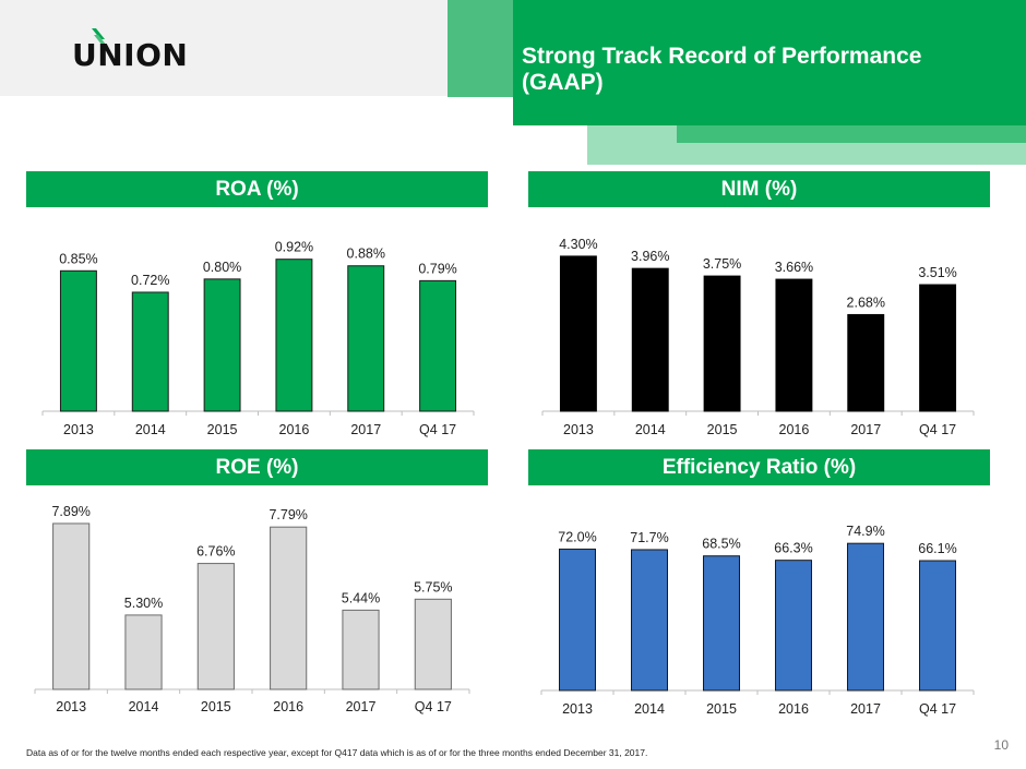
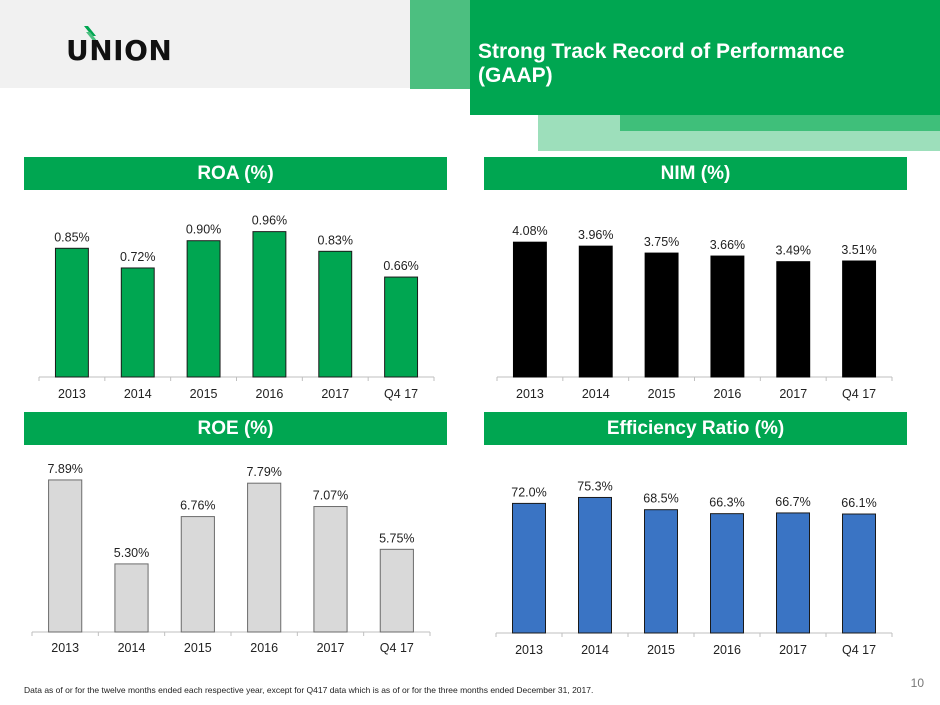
ROA (%)/2015: 0.80% -> 0.90%
ROA (%)/2016: 0.92% -> 0.96%
ROA (%)/2017: 0.88% -> 0.83%
ROA (%)/Q4 17: 0.79% -> 0.66%
NIM (%)/2013: 4.30% -> 4.08%
NIM (%)/2017: 2.68% -> 3.49%
ROE (%)/2017: 5.44% -> 7.07%
Efficiency Ratio (%)/2014: 71.7% -> 75.3%
Efficiency Ratio (%)/2017: 74.9% -> 66.7%
